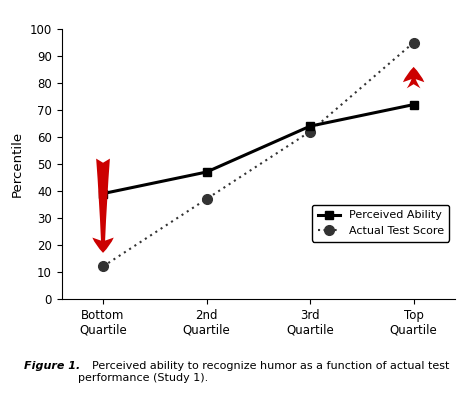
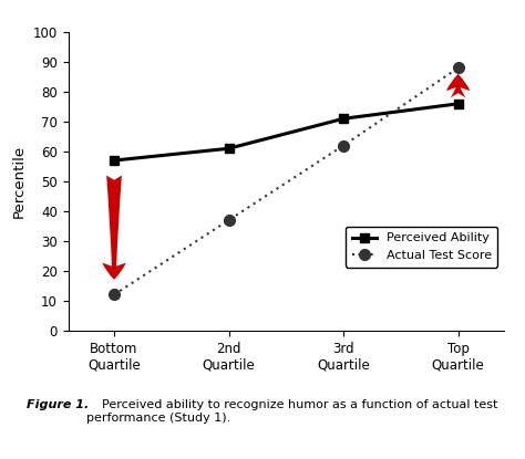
Perceived Ability/Bottom Quartile: 39 -> 57
Perceived Ability/2nd Quartile: 47 -> 61
Perceived Ability/3rd Quartile: 64 -> 71
Perceived Ability/Top Quartile: 72 -> 76
Actual Test Score/Top Quartile: 95 -> 88
